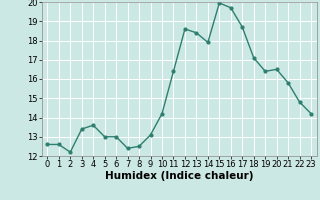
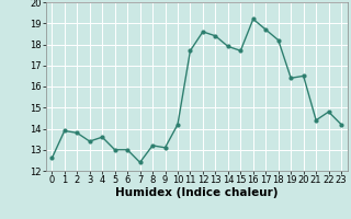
1: 12.6 -> 13.9
2: 12.2 -> 13.8
8: 12.5 -> 13.2
11: 16.4 -> 17.7
15: 19.9 -> 17.7
16: 19.7 -> 19.2
18: 17.1 -> 18.2
21: 15.8 -> 14.4
